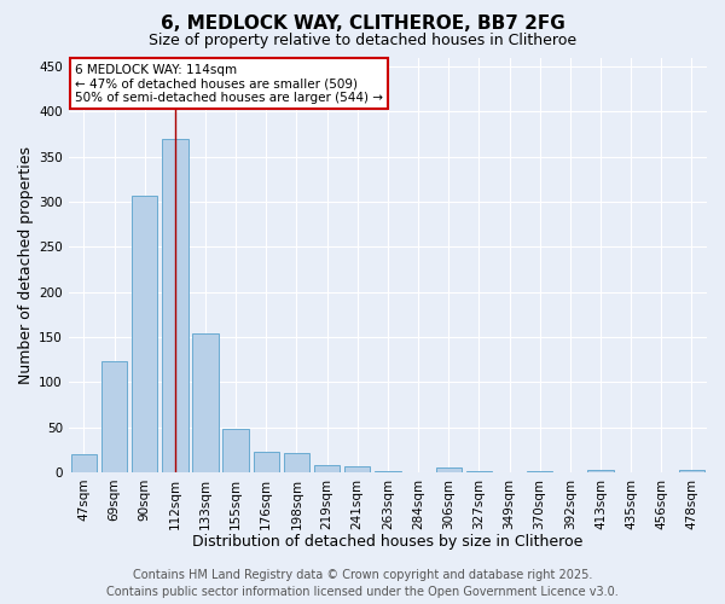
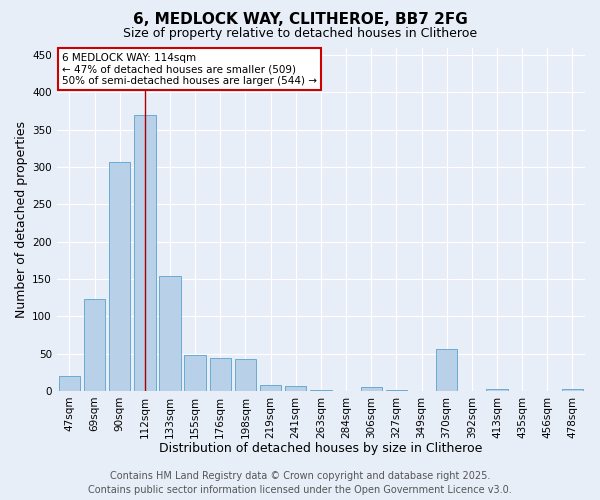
176sqm: 23 -> 44
198sqm: 21 -> 42
370sqm: 1 -> 56
